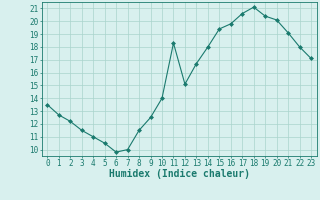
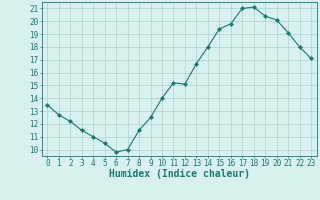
11: 18.3 -> 15.2
17: 20.6 -> 21.0
